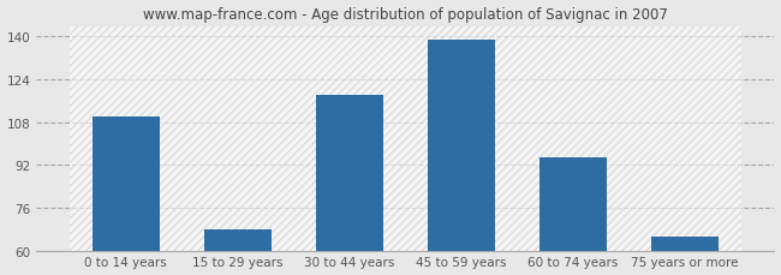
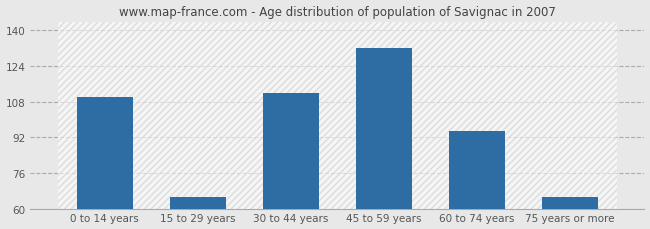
15 to 29 years: 68 -> 65
30 to 44 years: 118 -> 112
45 to 59 years: 139 -> 132
